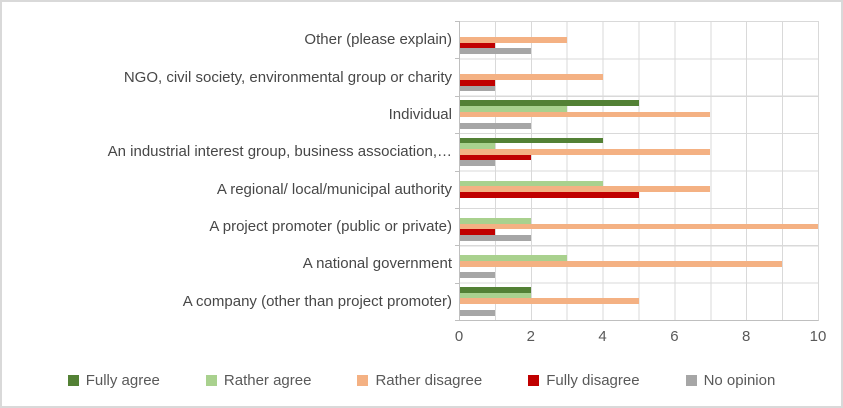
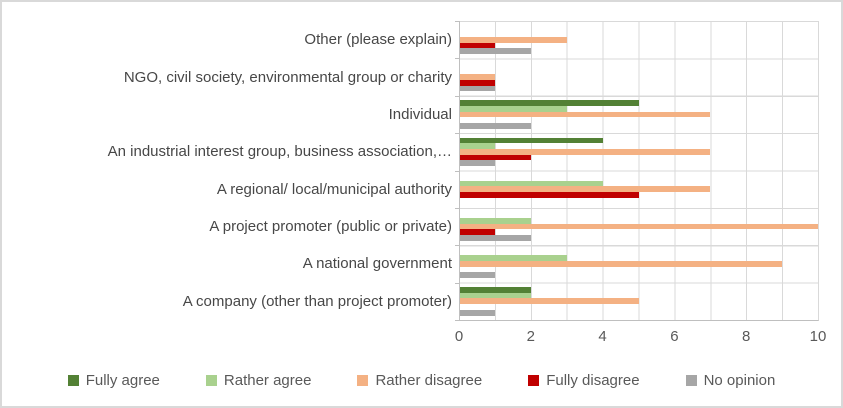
Rather disagree/NGO, civil society, environmental group or charity: 4 -> 1
